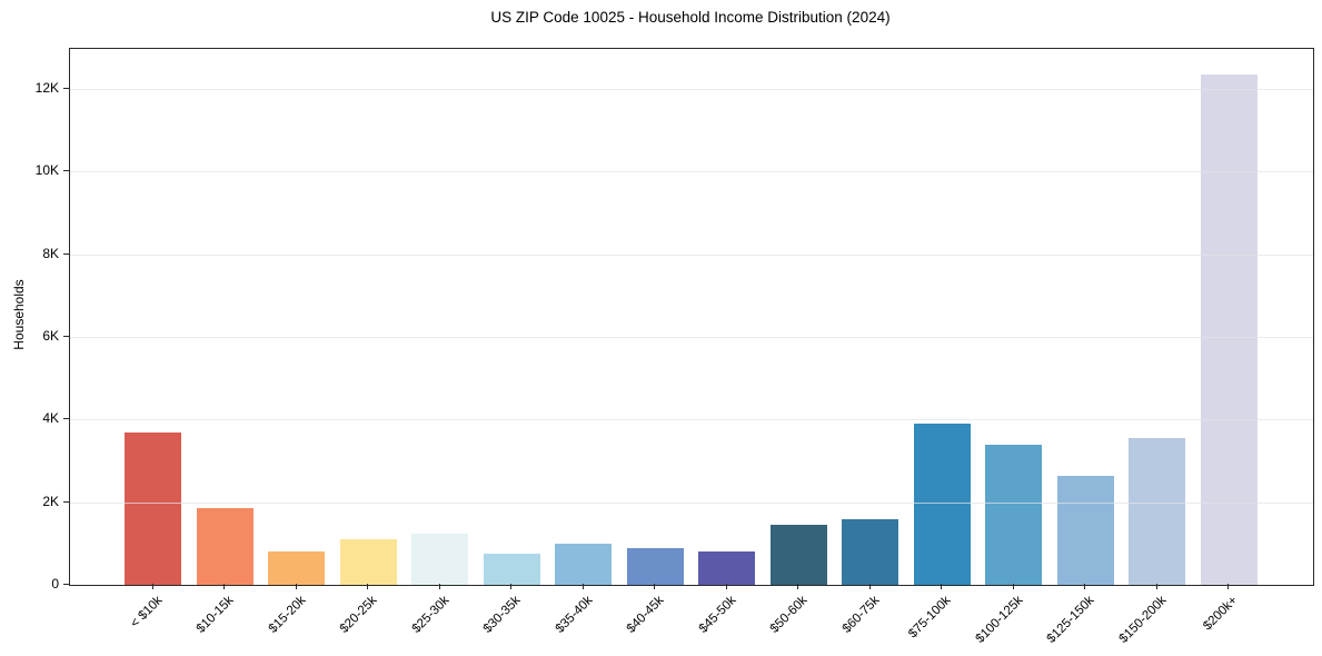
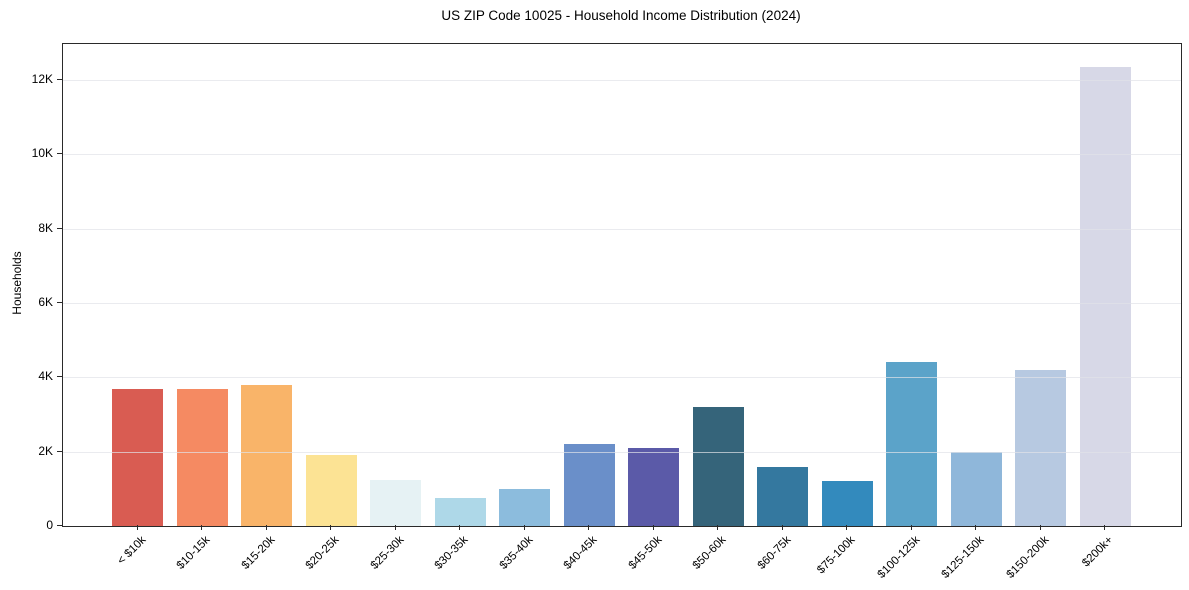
$10-15k: 1.8K -> 3.7K
$15-20k: 0.8K -> 3.8K
$20-25k: 1.1K -> 1.9K
$40-45k: 0.9K -> 2.2K
$45-50k: 0.8K -> 2.1K
$50-60k: 1.4K -> 3.2K
$75-100k: 3.9K -> 1.2K
$100-125k: 3.4K -> 4.4K
$125-150k: 2.6K -> 2.0K
$150-200k: 3.6K -> 4.2K
